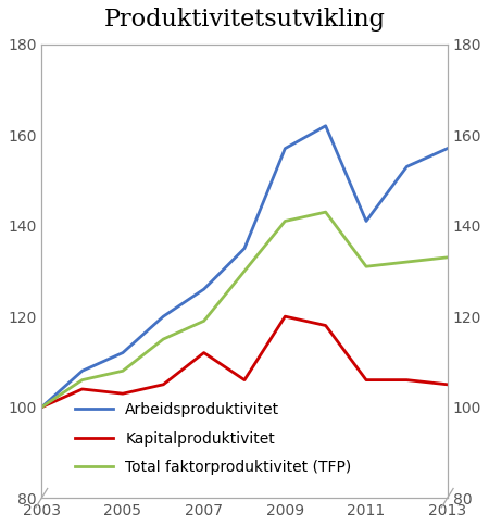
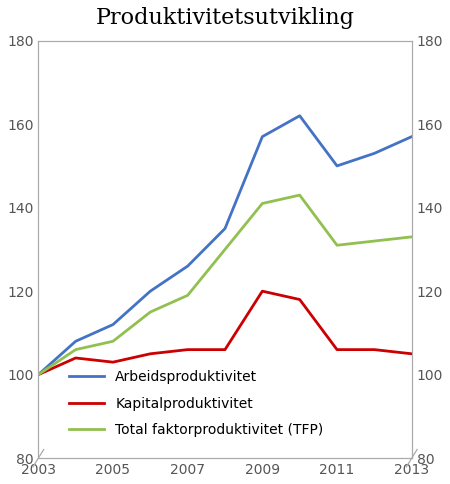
Kapitalproduktivitet/2007: 112 -> 106
Arbeidsproduktivitet/2011: 141 -> 150
